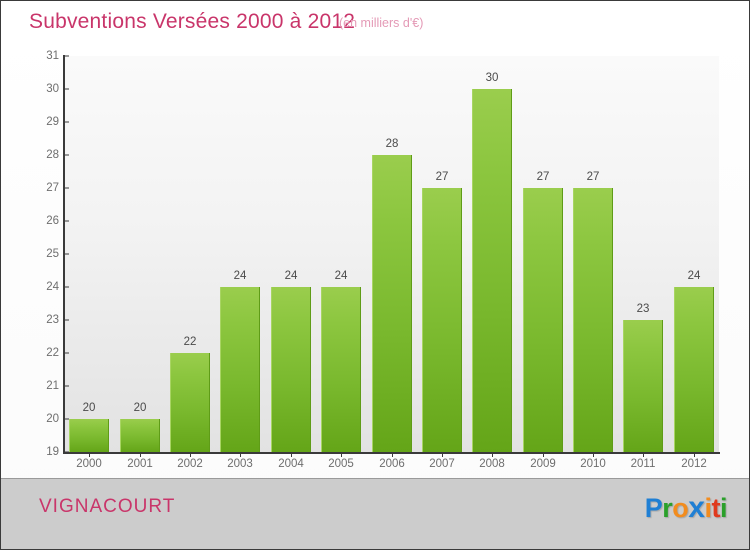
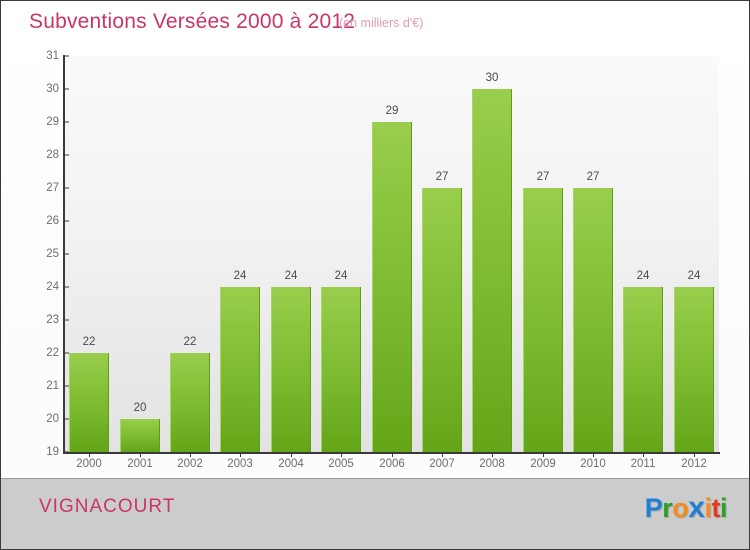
2000: 20 -> 22
2006: 28 -> 29
2011: 23 -> 24
